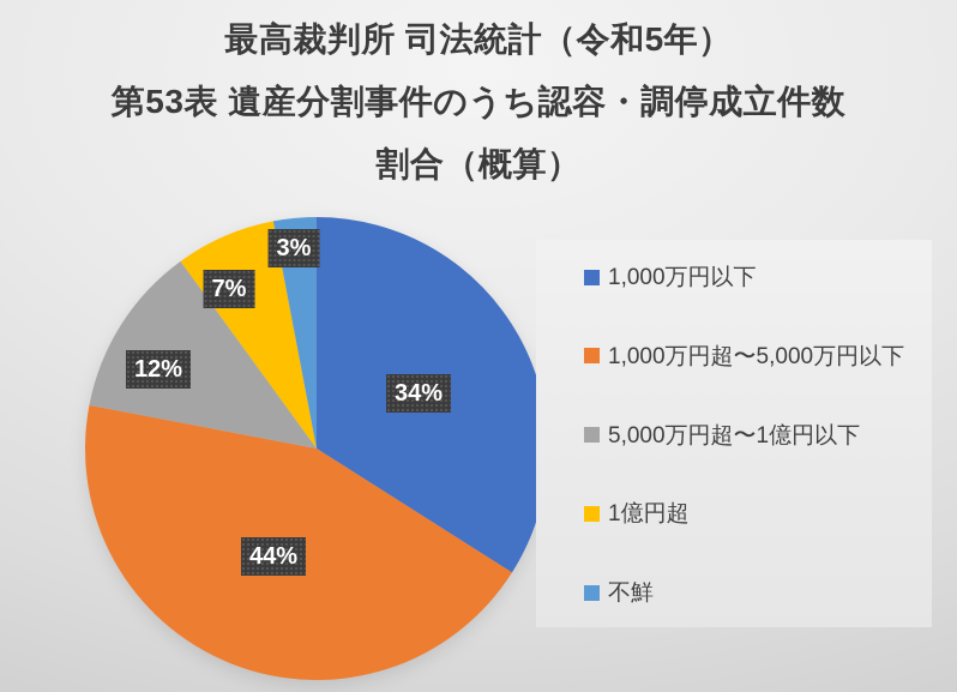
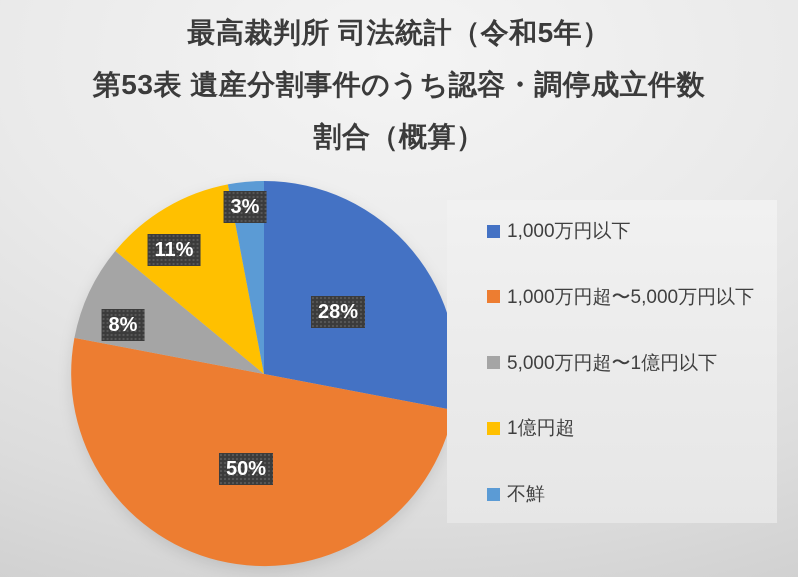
1,000万円以下: 34% -> 28%
1,000万円超〜5,000万円以下: 44% -> 50%
5,000万円超〜1億円以下: 12% -> 8%
1億円超: 7% -> 11%
